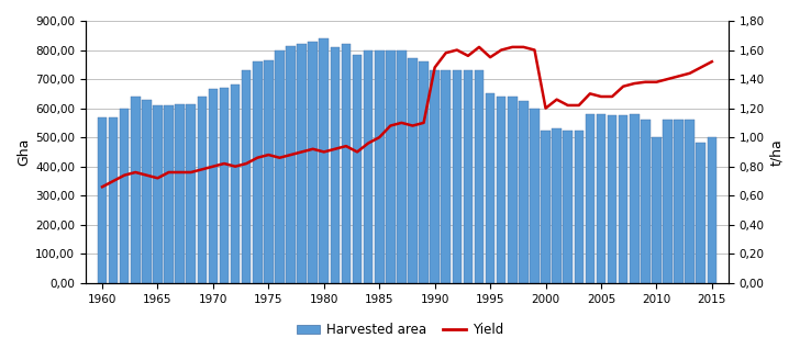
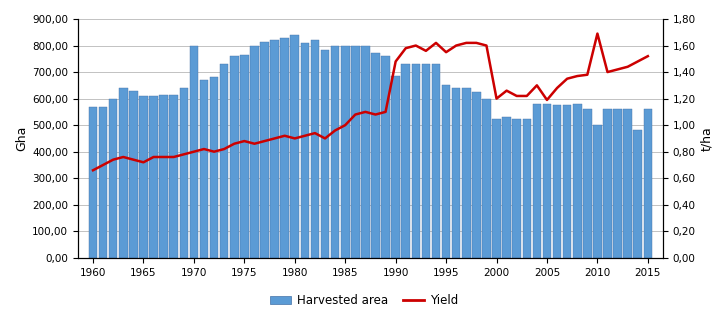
Harvested area/1970: 665 -> 800
Harvested area/1990: 730 -> 685
Yield/2005: 1,28 -> 1,19
Yield/2010: 1,38 -> 1,69
Harvested area/2015: 500 -> 560
